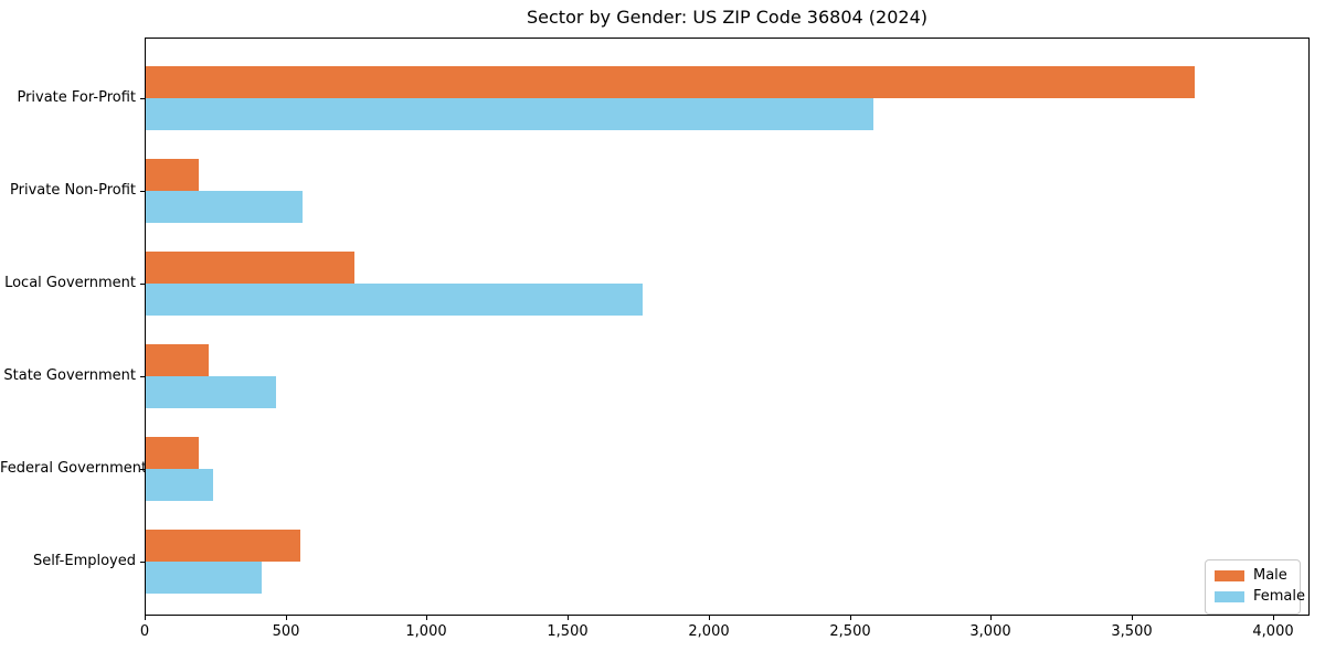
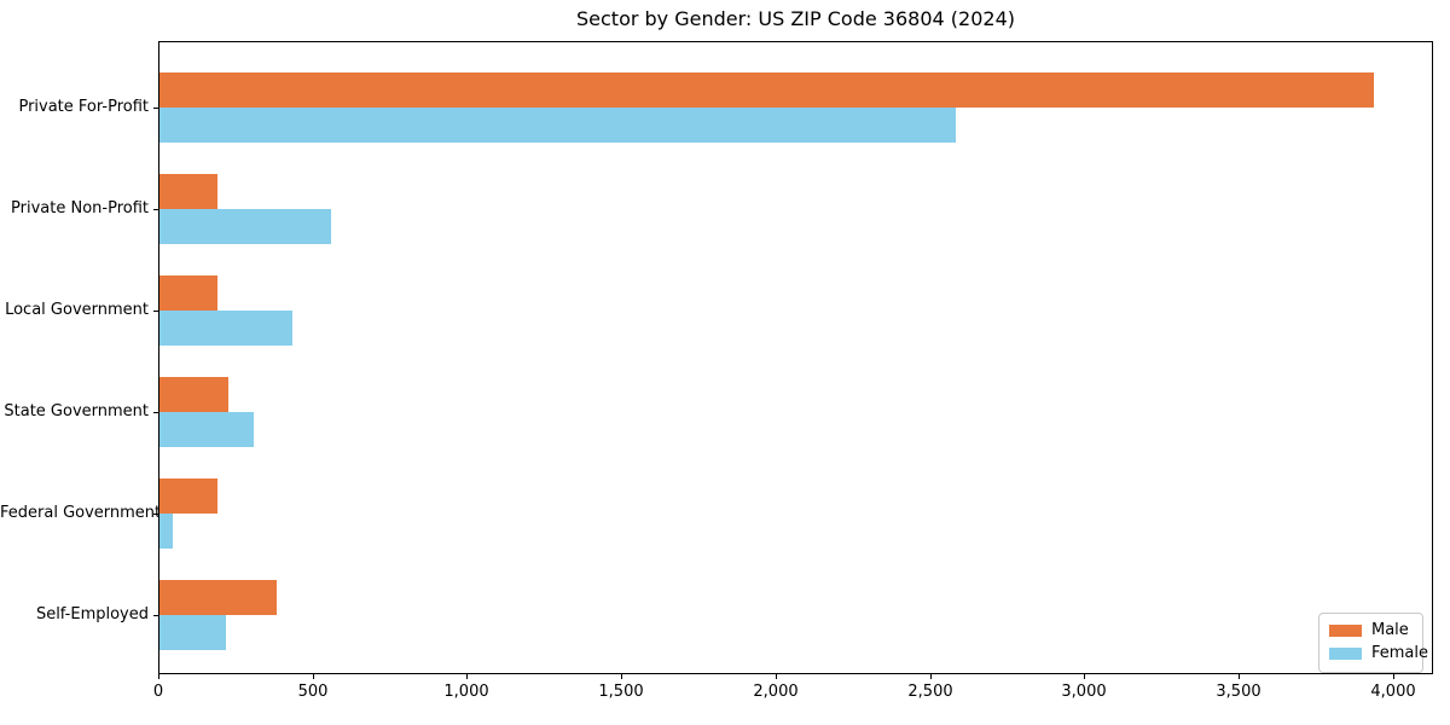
Male/Private For-Profit: 3720 -> 3930
Male/Local Government: 740 -> 190
Female/Local Government: 1760 -> 430
Female/State Government: 460 -> 300
Female/Federal Government: 240 -> 40
Male/Self-Employed: 550 -> 380
Female/Self-Employed: 410 -> 210
